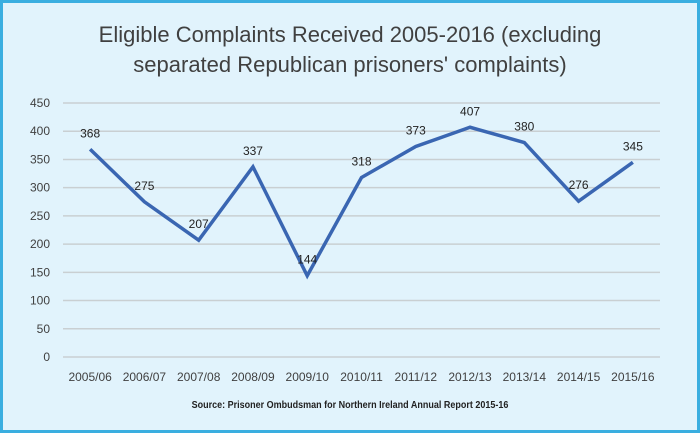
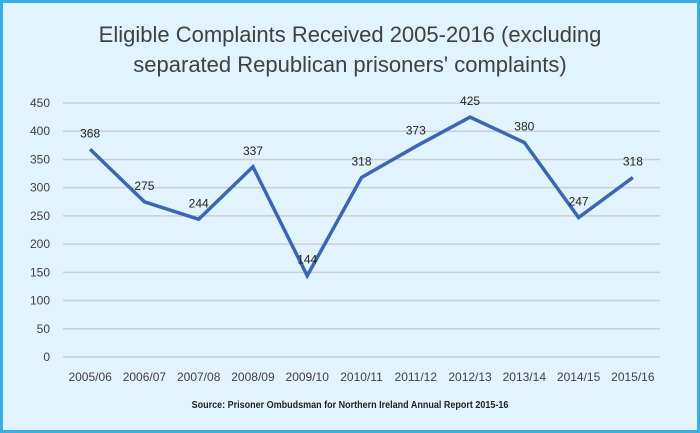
2007/08: 207 -> 244
2012/13: 407 -> 425
2014/15: 276 -> 247
2015/16: 345 -> 318
